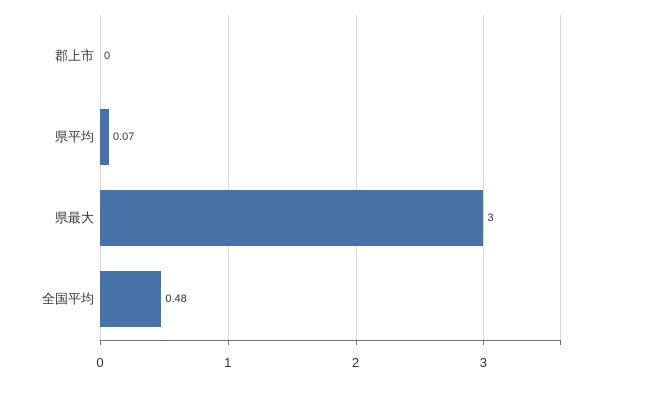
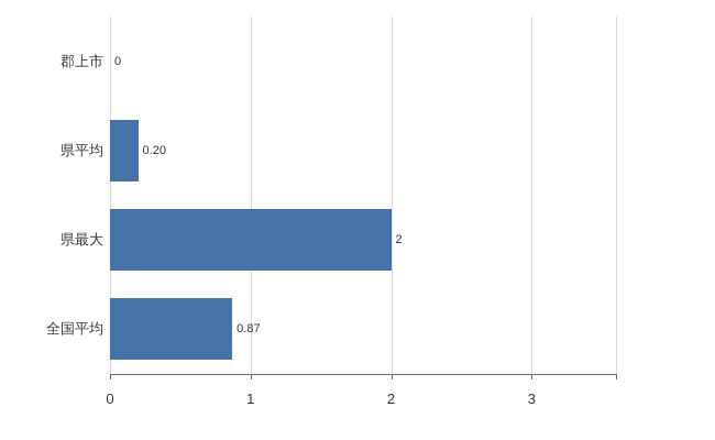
県平均: 0.07 -> 0.20
県最大: 3 -> 2
全国平均: 0.48 -> 0.87
